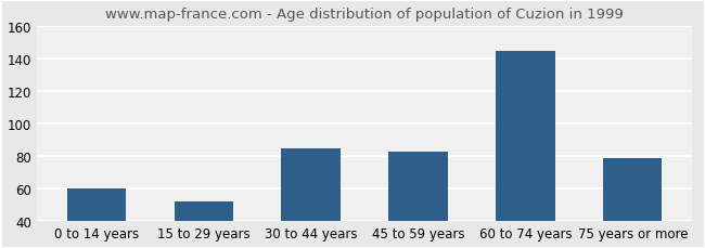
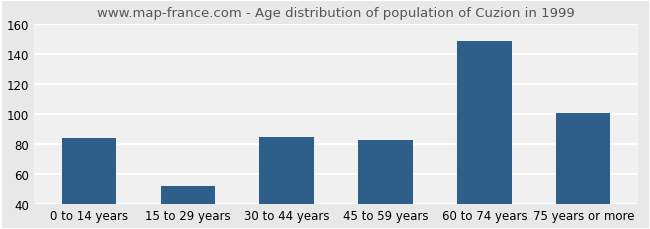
0 to 14 years: 60 -> 84
60 to 74 years: 145 -> 149
75 years or more: 79 -> 101
